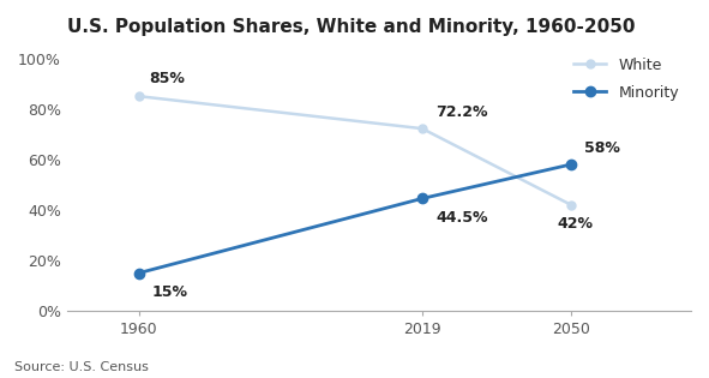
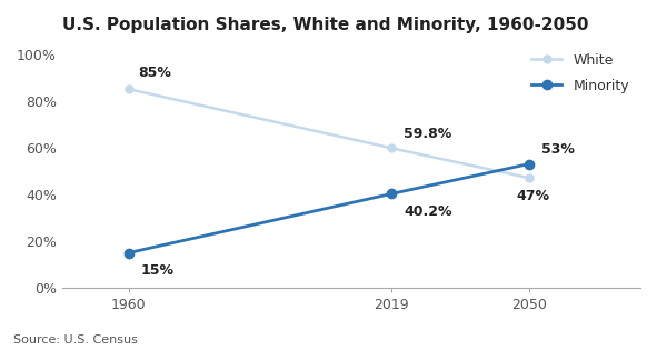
White/2019: 72.2% -> 59.8%
Minority/2019: 44.5% -> 40.2%
White/2050: 42% -> 47%
Minority/2050: 58% -> 53%
